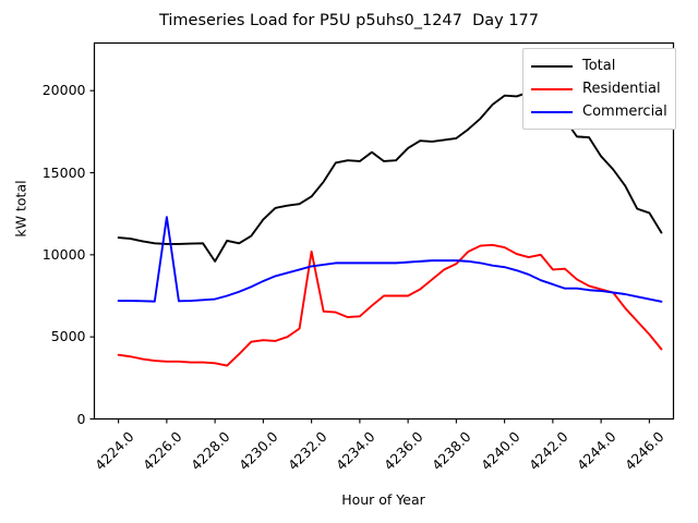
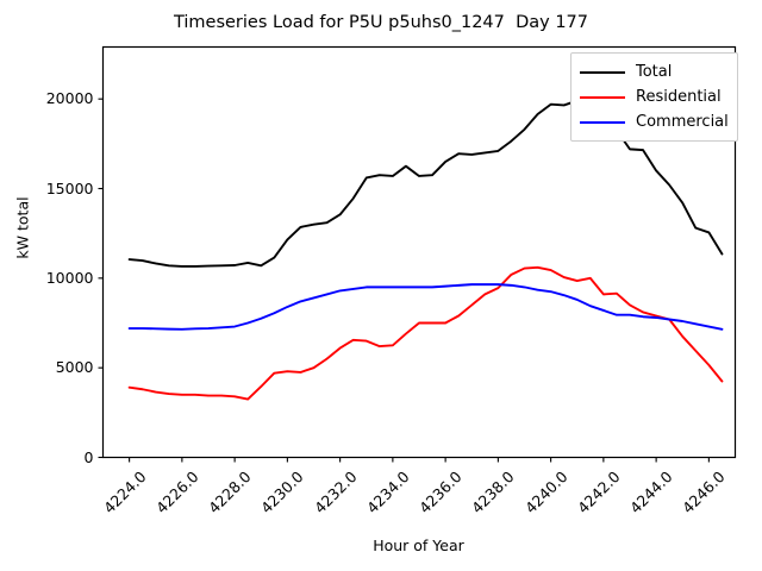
Commercial/4226.0: 12300 -> 7200
Total/4228.0: 9600 -> 10700
Residential/4232.0: 10200 -> 6100
